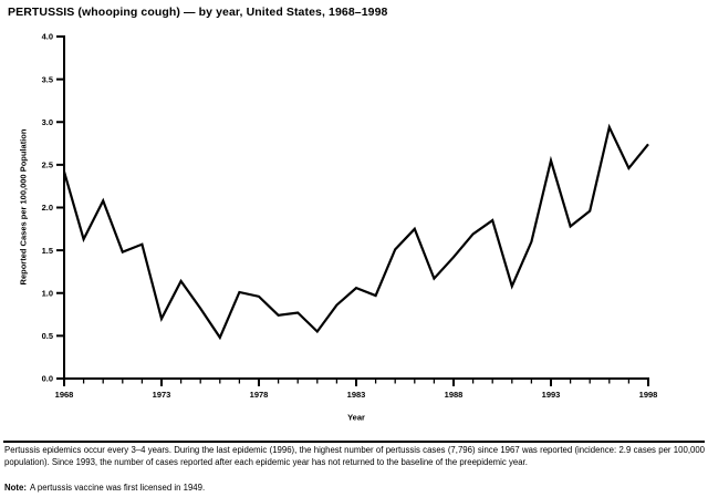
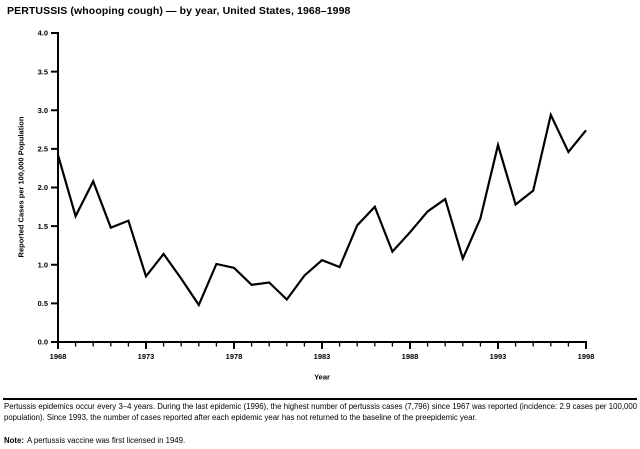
1973: 0.7 -> 0.8
